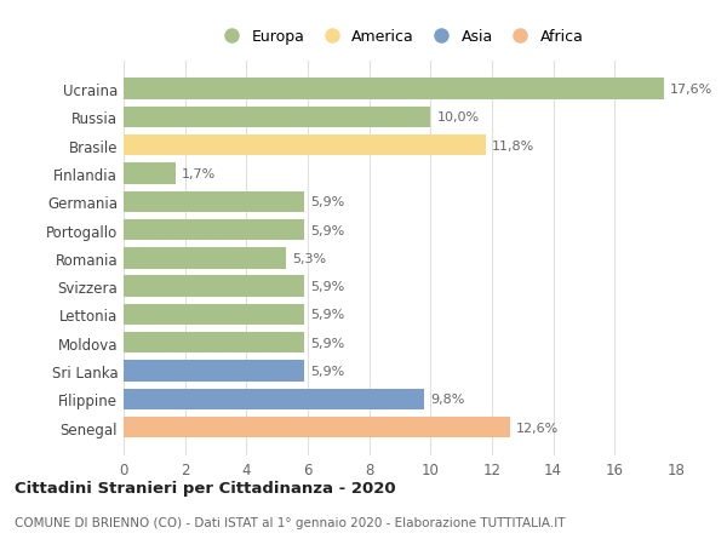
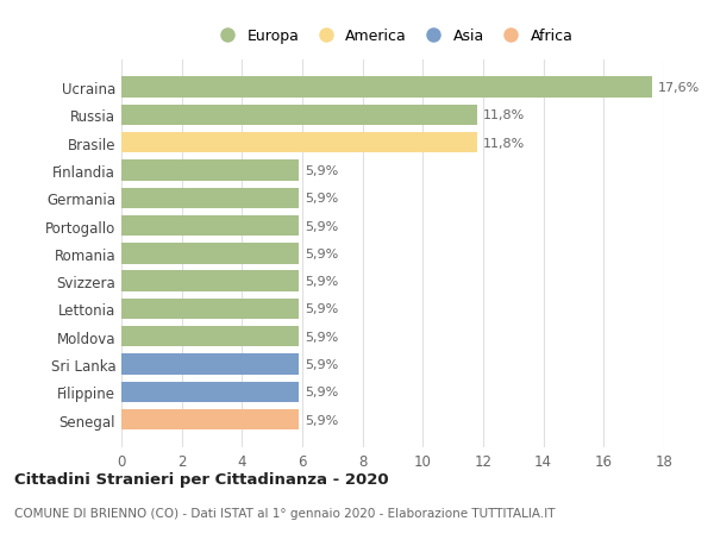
Russia: 10,0% -> 11,8%
Finlandia: 1,7% -> 5,9%
Romania: 5,3% -> 5,9%
Filippine: 9,8% -> 5,9%
Senegal: 12,6% -> 5,9%
